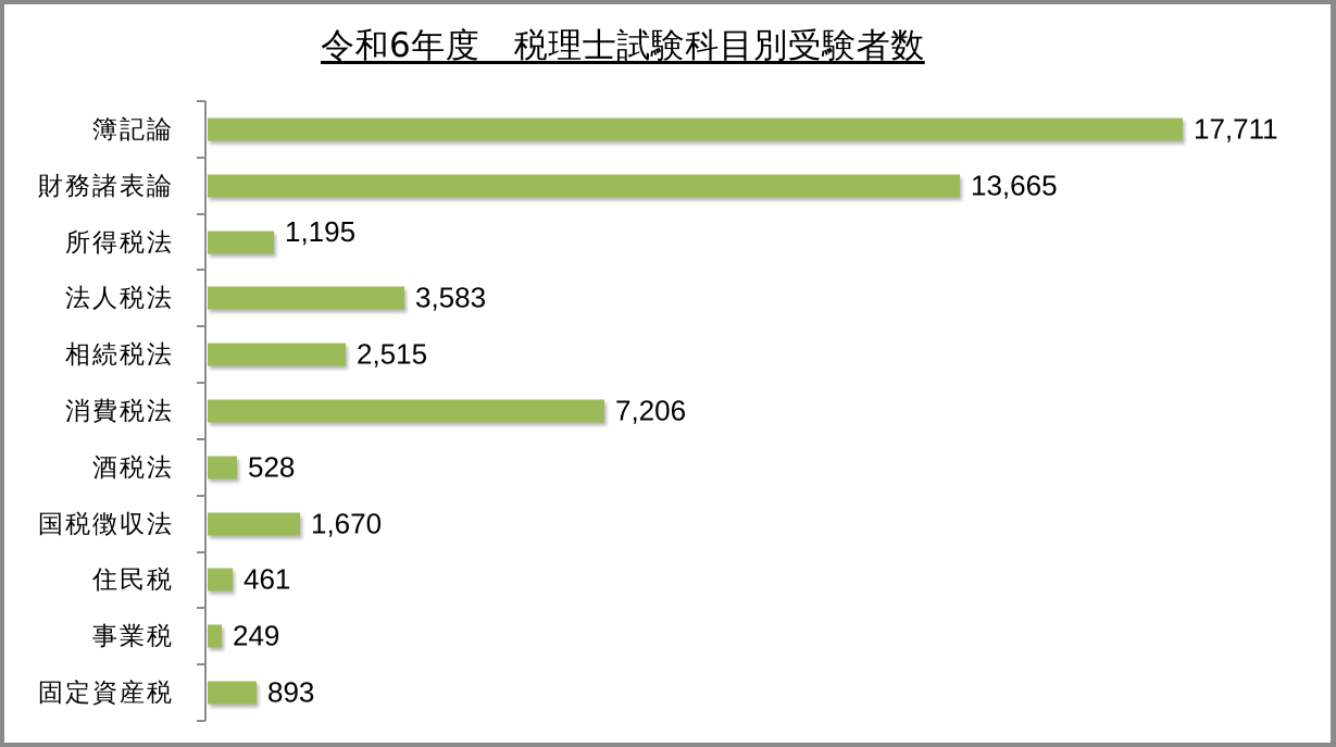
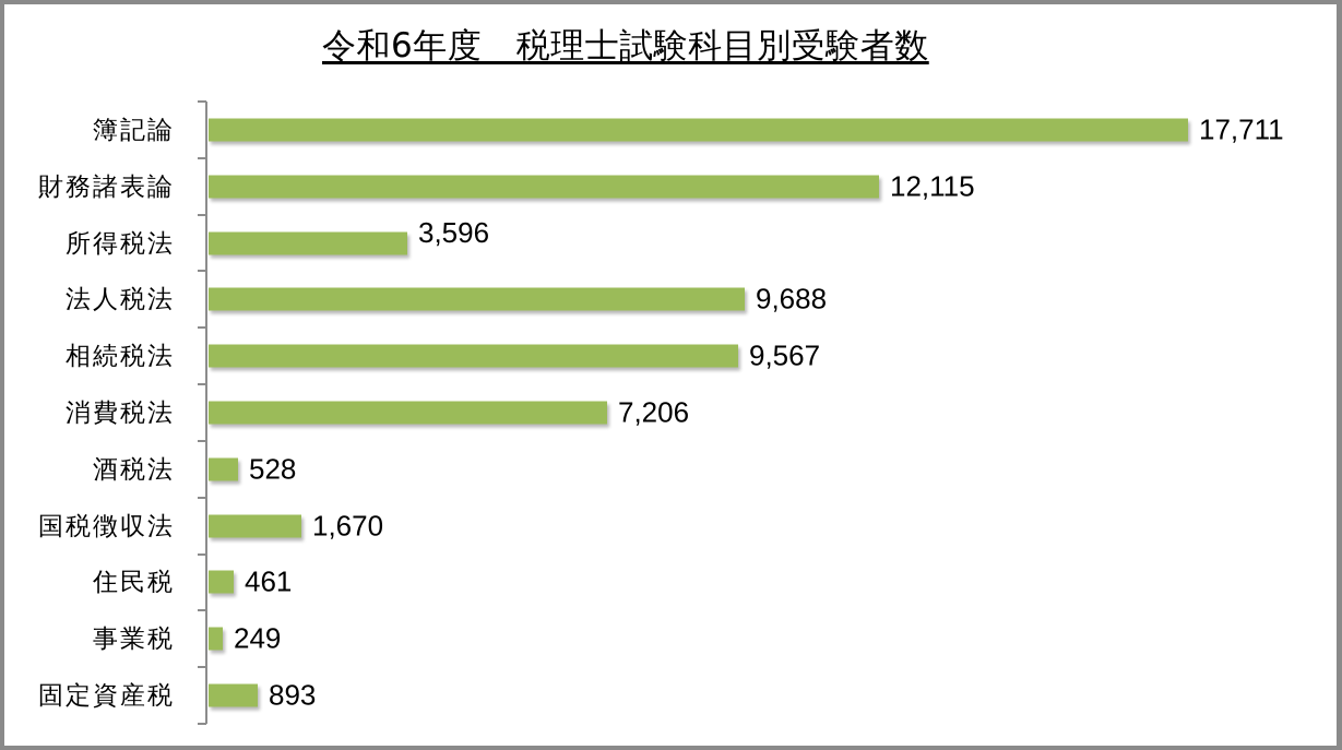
財務諸表論: 13,665 -> 12,115
所得税法: 1,195 -> 3,596
法人税法: 3,583 -> 9,688
相続税法: 2,515 -> 9,567
